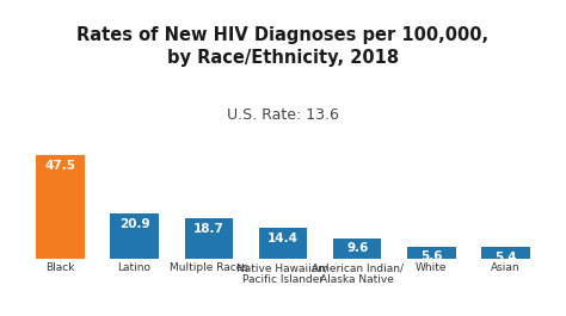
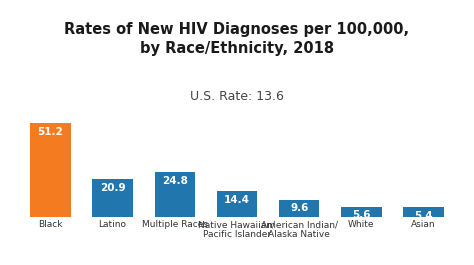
Black: 47.5 -> 51.2
Multiple Races: 18.7 -> 24.8
